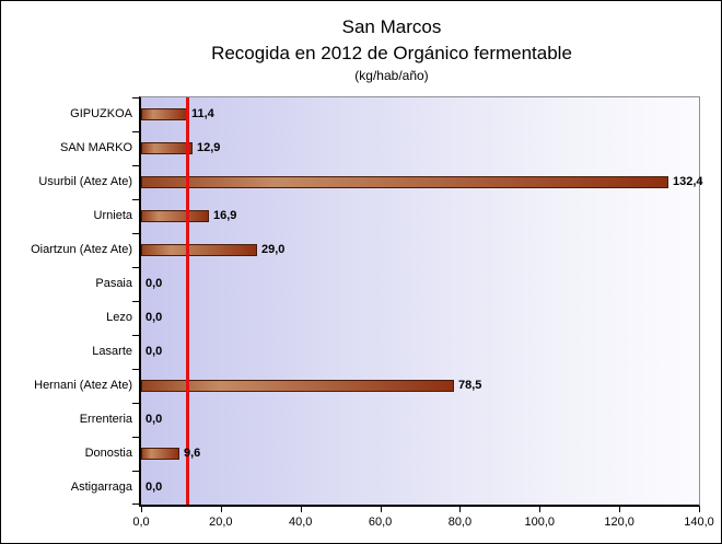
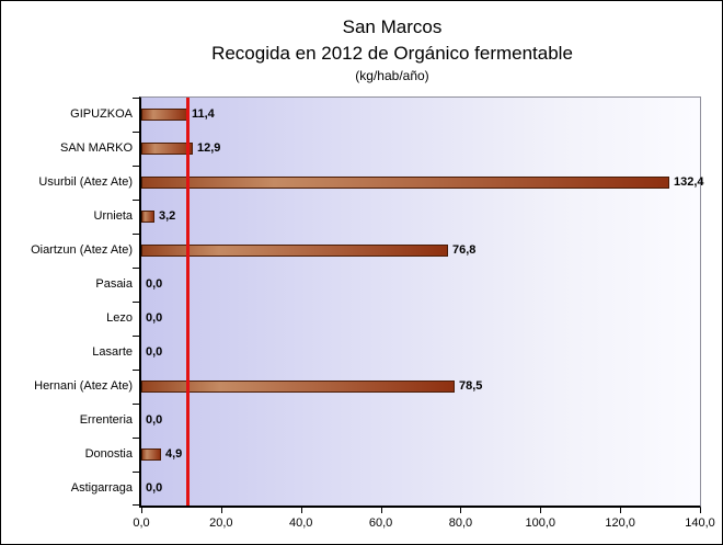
Urnieta: 16,9 -> 3,2
Oiartzun (Atez Ate): 29,0 -> 76,8
Donostia: 9,6 -> 4,9
